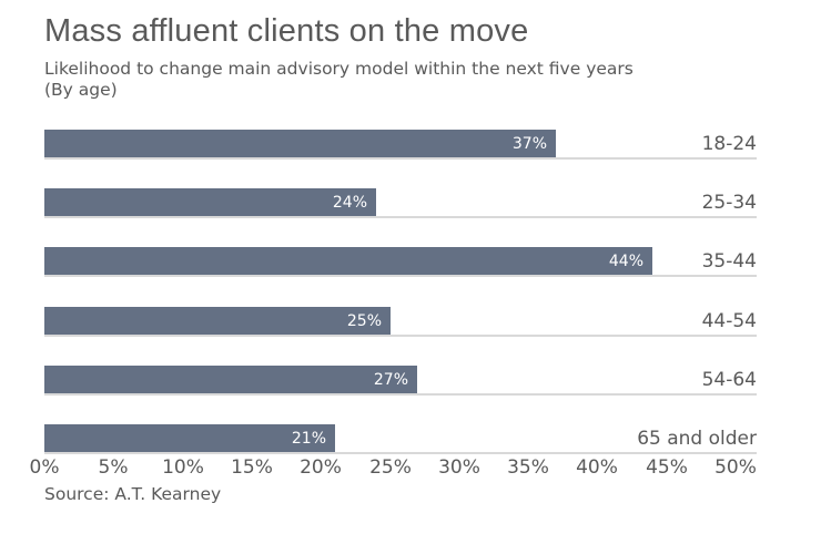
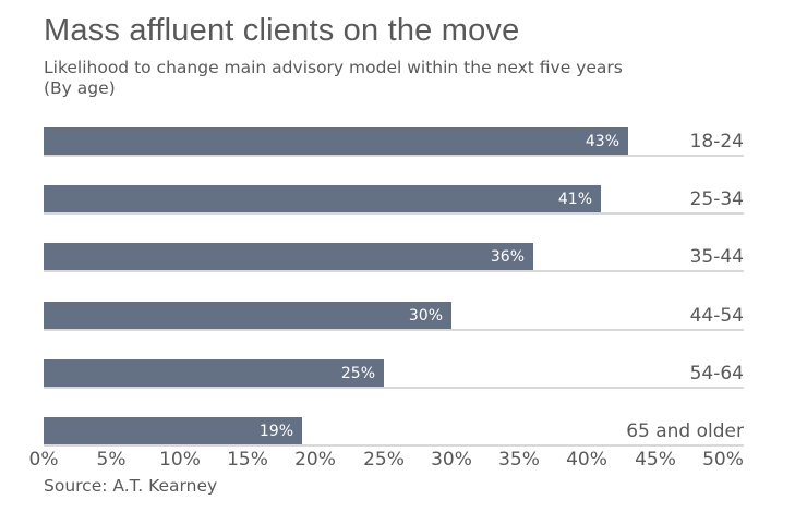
18-24: 37% -> 43%
25-34: 24% -> 41%
35-44: 44% -> 36%
44-54: 25% -> 30%
54-64: 27% -> 25%
65 and older: 21% -> 19%
